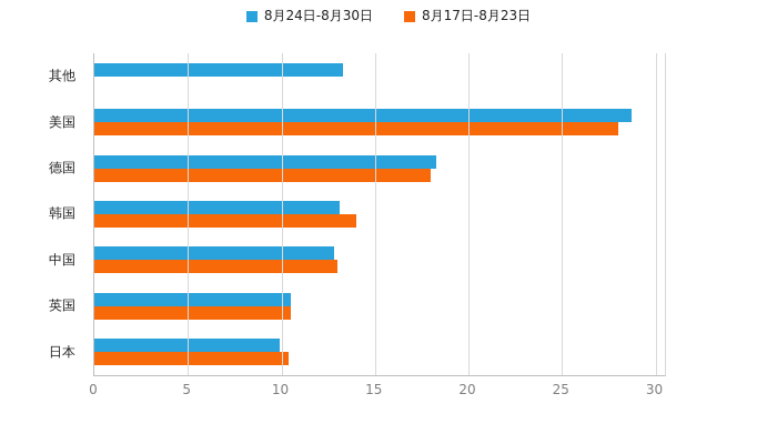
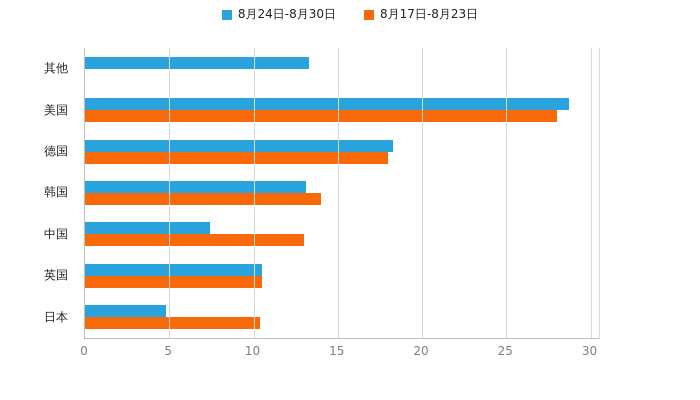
8月24日-8月30日/中国: 12.8 -> 7.4
8月24日-8月30日/日本: 9.9 -> 4.8
